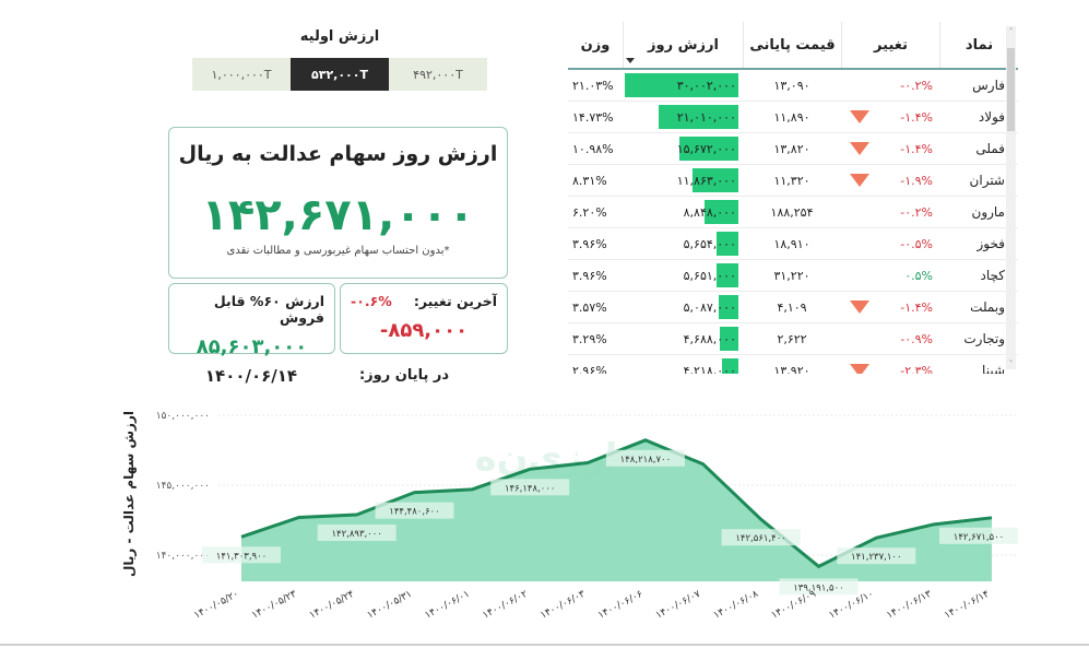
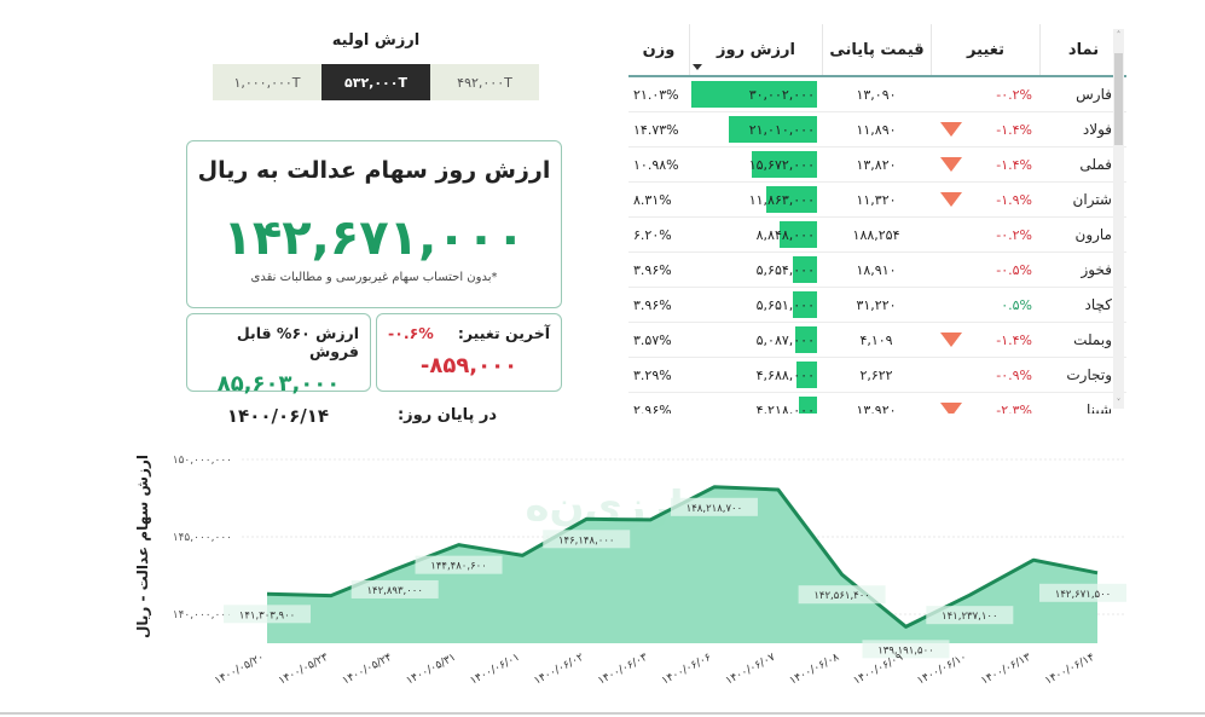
۱۴۰۰/۰۵/۲۳: 142700000 -> 141200000
۱۴۰۰/۰۶/۰۱: 144700000 -> 143800000
۱۴۰۰/۰۶/۰۳: 146600000 -> 146100000
۱۴۰۰/۰۶/۰۷: 146500000 -> 148000000
۱۴۰۰/۰۶/۱۳: 142200000 -> 143500000
